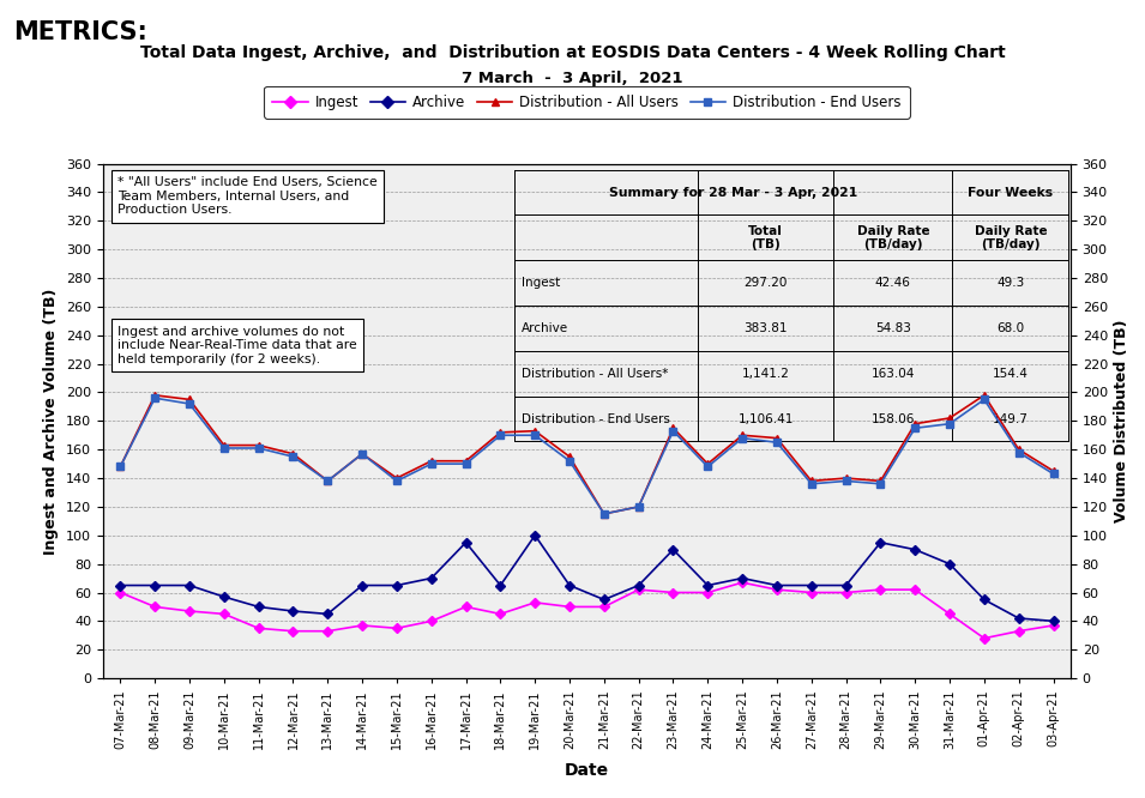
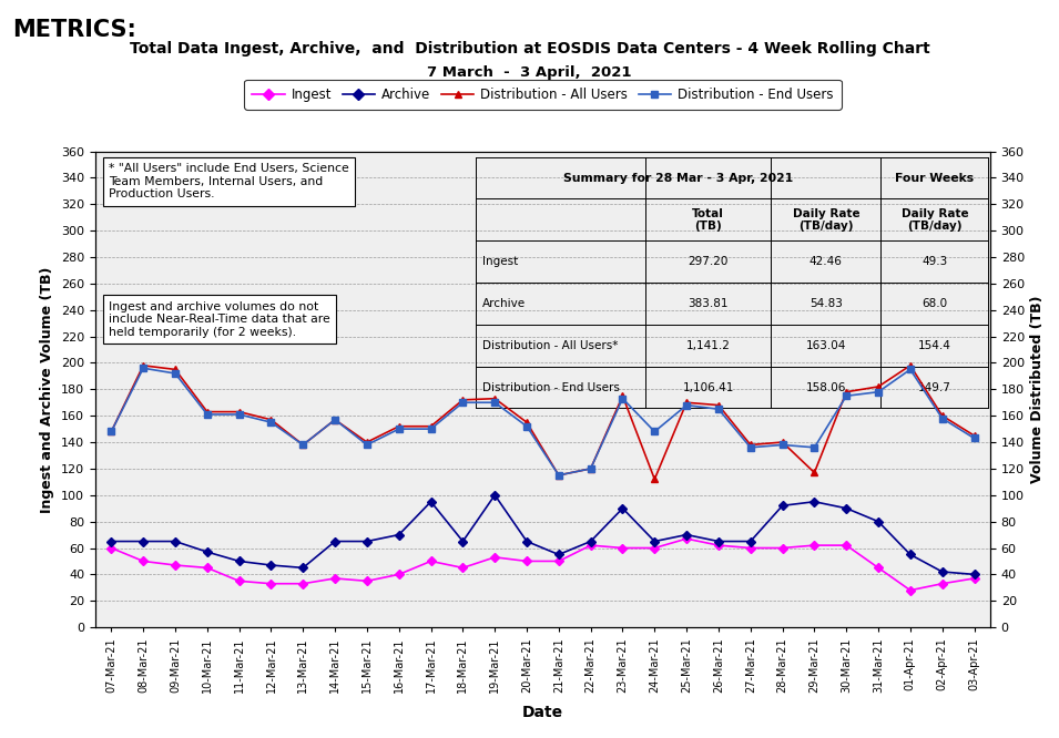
Distribution - All Users/24-Mar-21: 150 -> 112
Archive/28-Mar-21: 65 -> 92
Distribution - All Users/29-Mar-21: 138 -> 117
